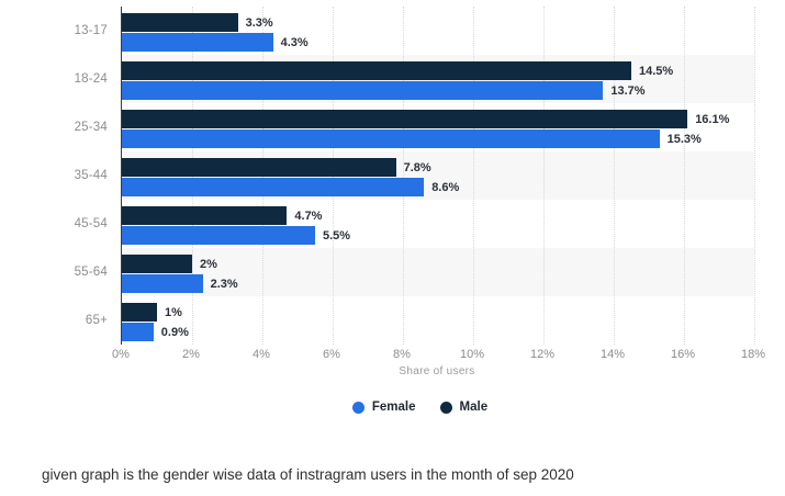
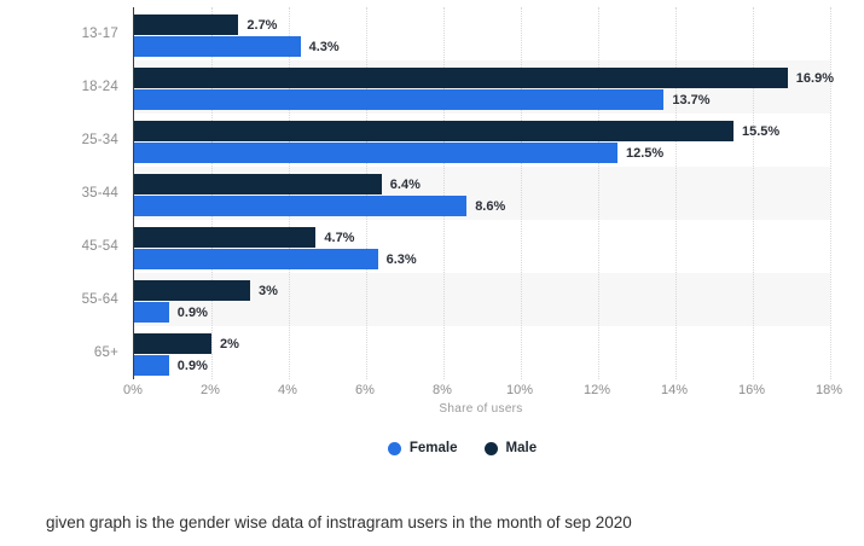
Male/13-17: 3.3% -> 2.7%
Male/18-24: 14.5% -> 16.9%
Female/25-34: 15.3% -> 12.5%
Male/25-34: 16.1% -> 15.5%
Male/35-44: 7.8% -> 6.4%
Female/45-54: 5.5% -> 6.3%
Female/55-64: 2.3% -> 0.9%
Male/55-64: 2% -> 3%
Male/65+: 1% -> 2%
